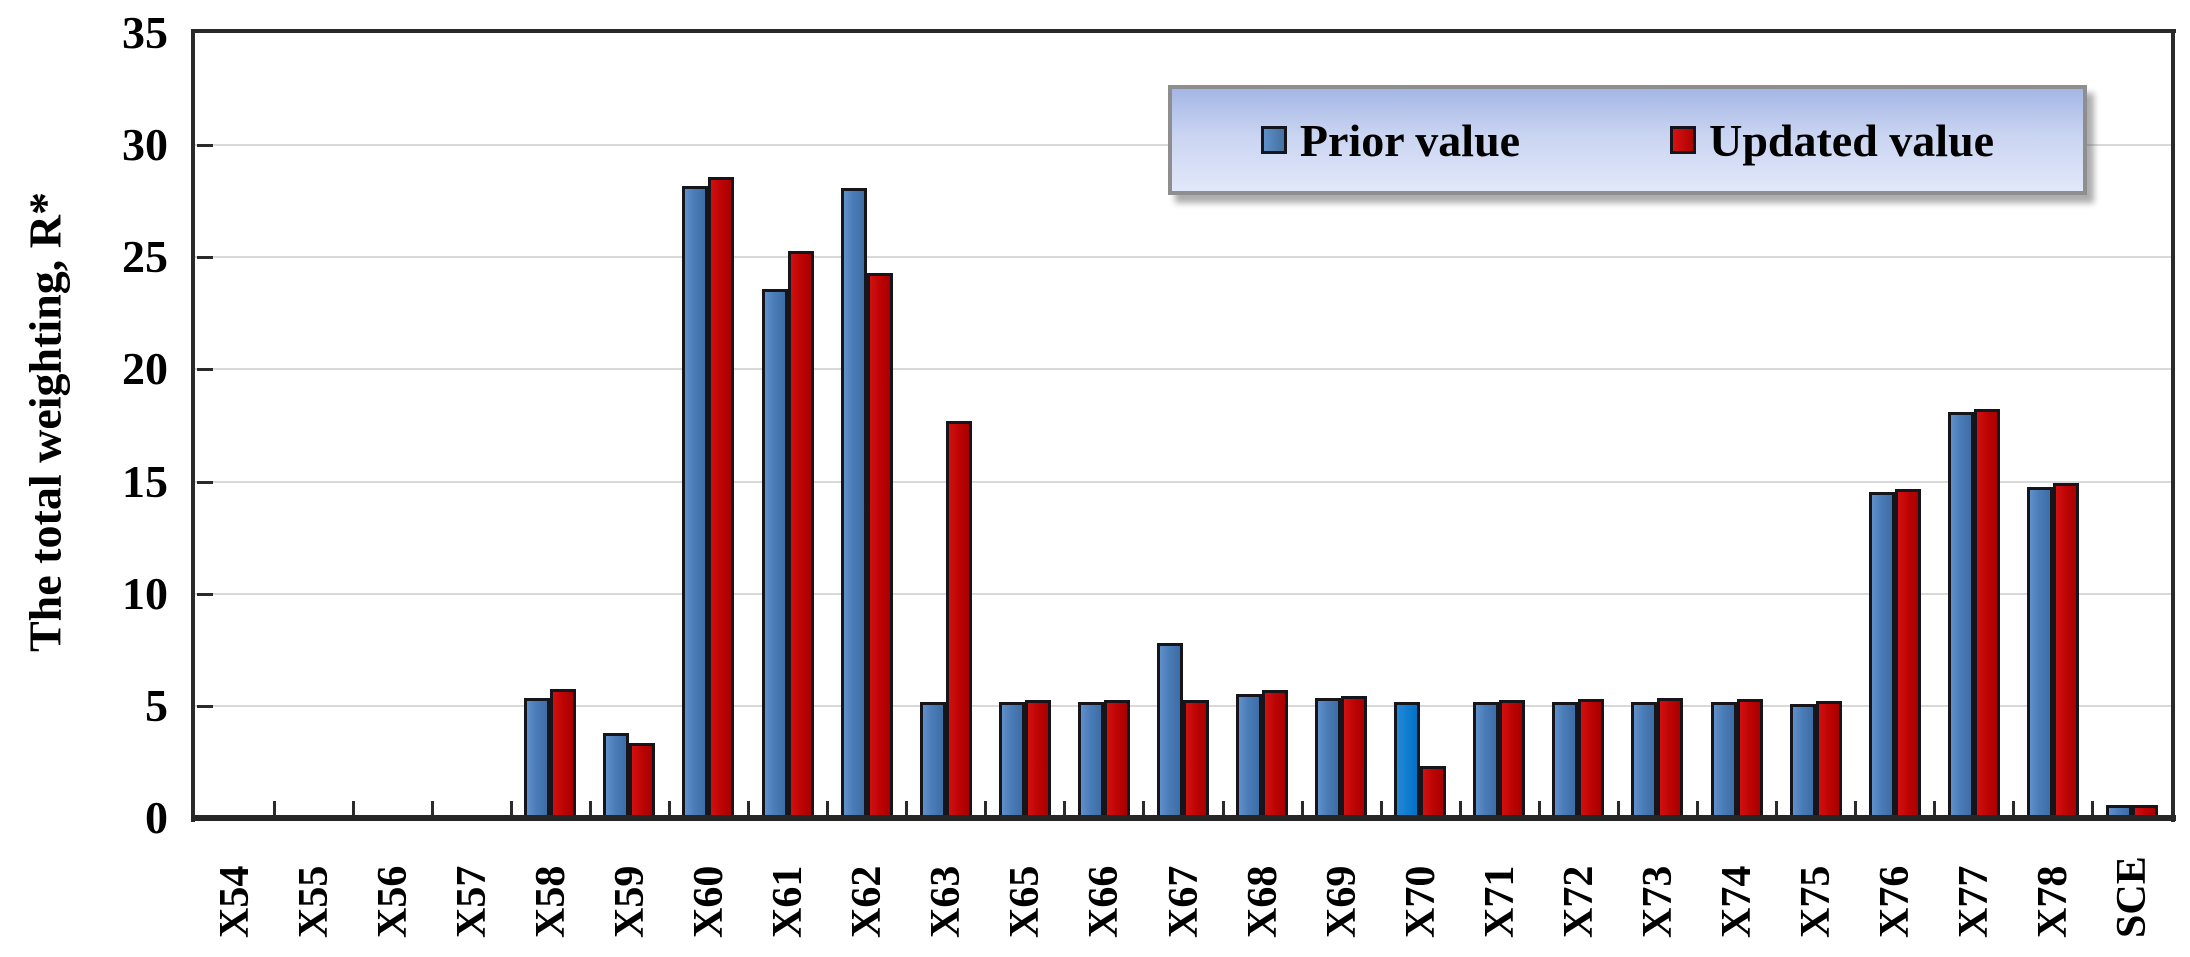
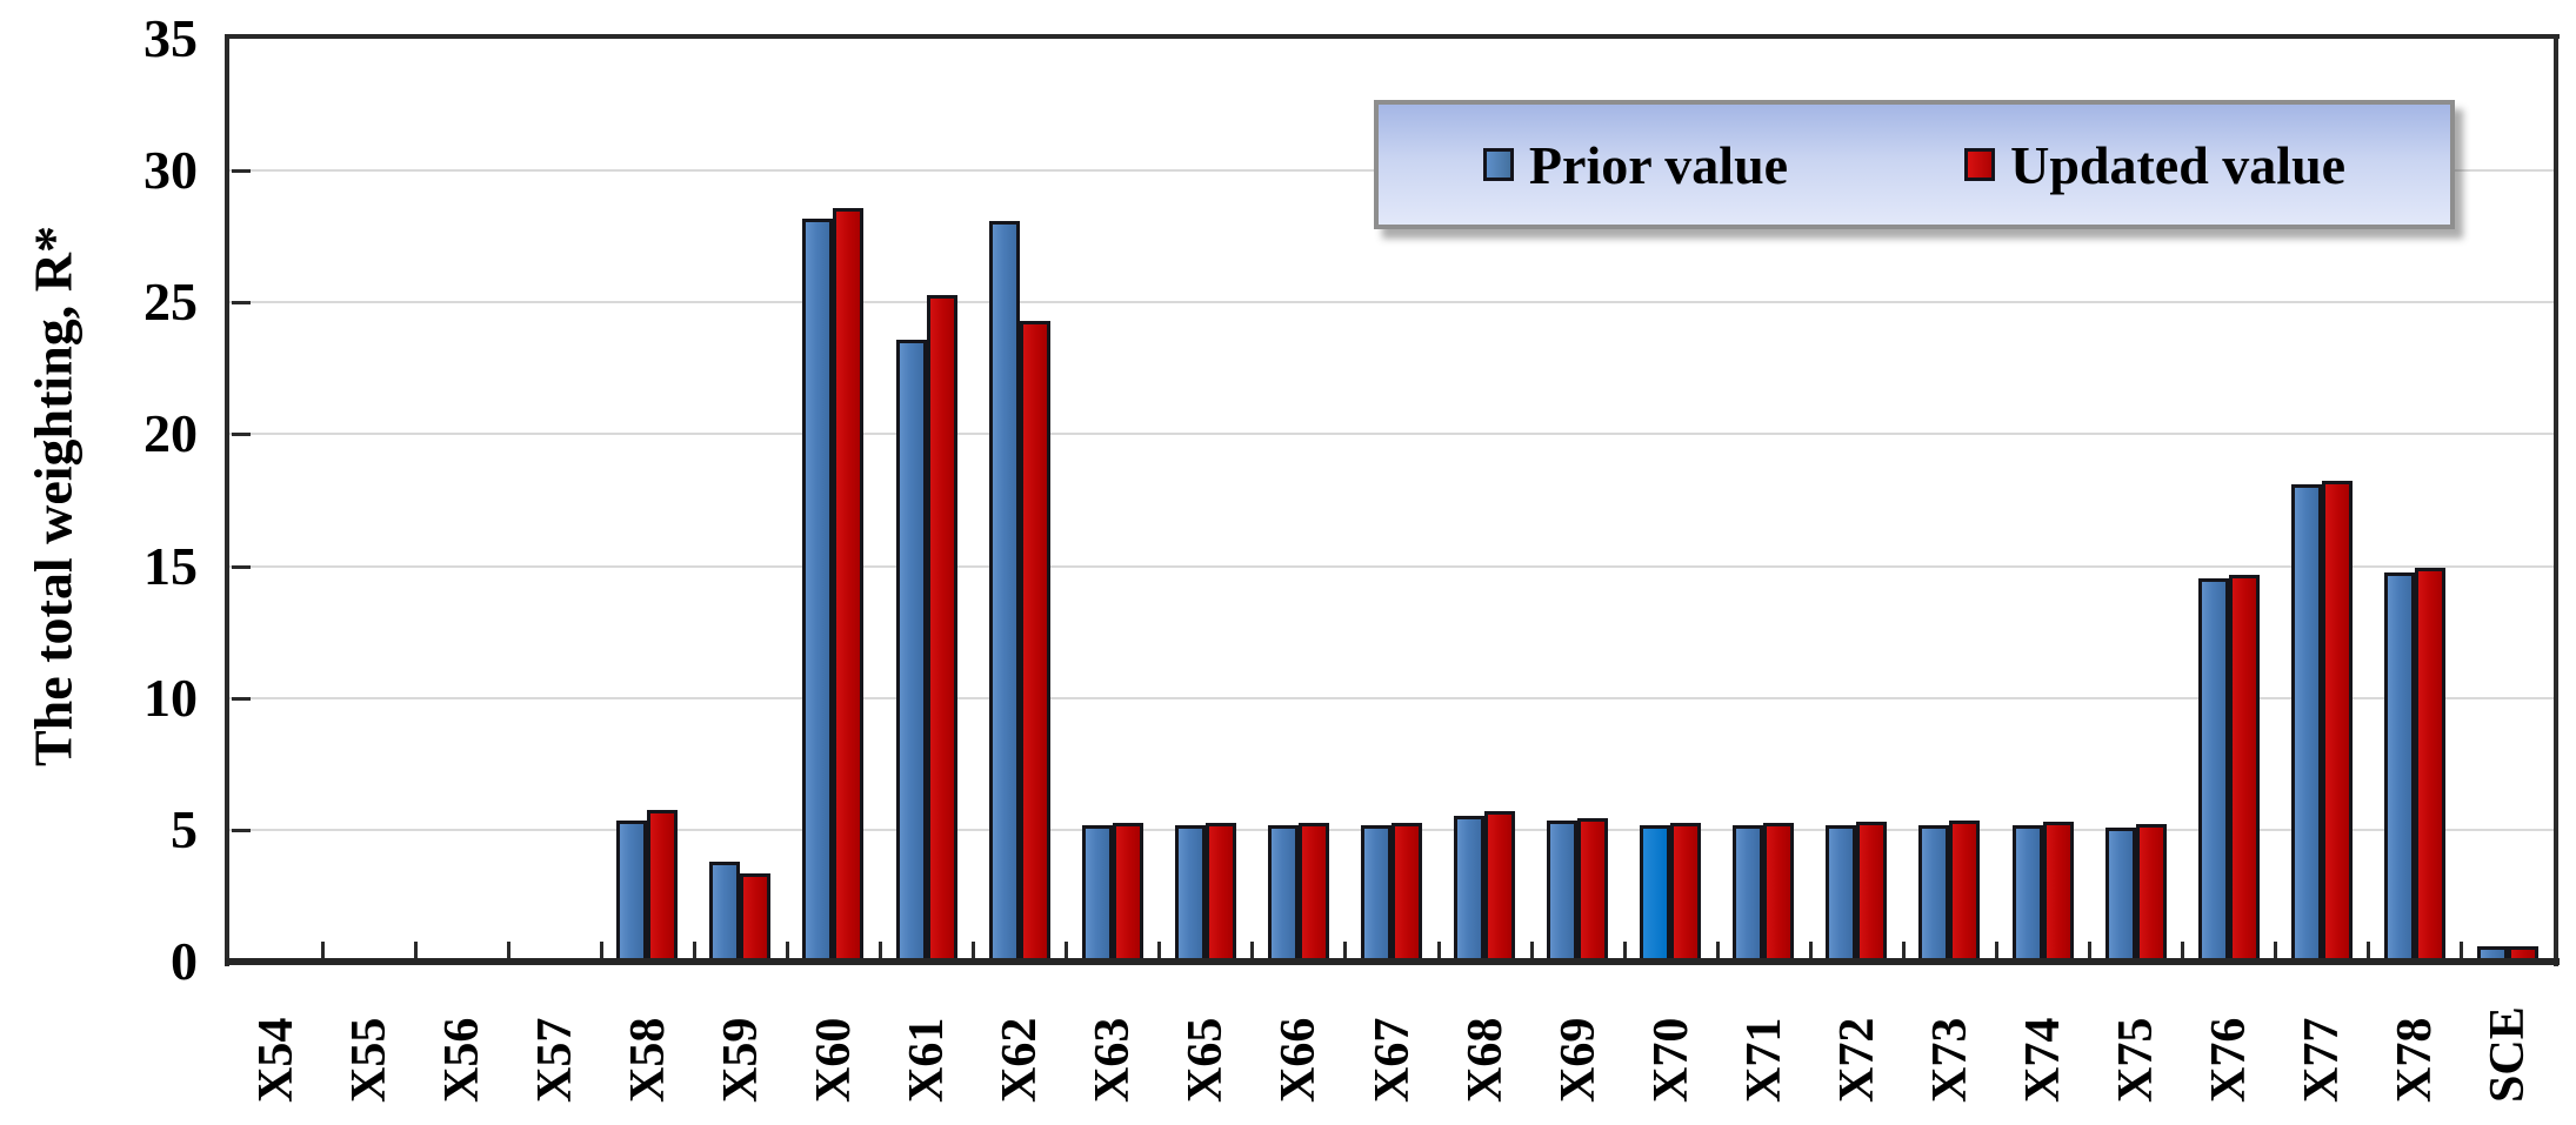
Updated value/X63: 17.7 -> 5.2
Prior value/X67: 7.8 -> 5.2
Updated value/X70: 2.3 -> 5.2
